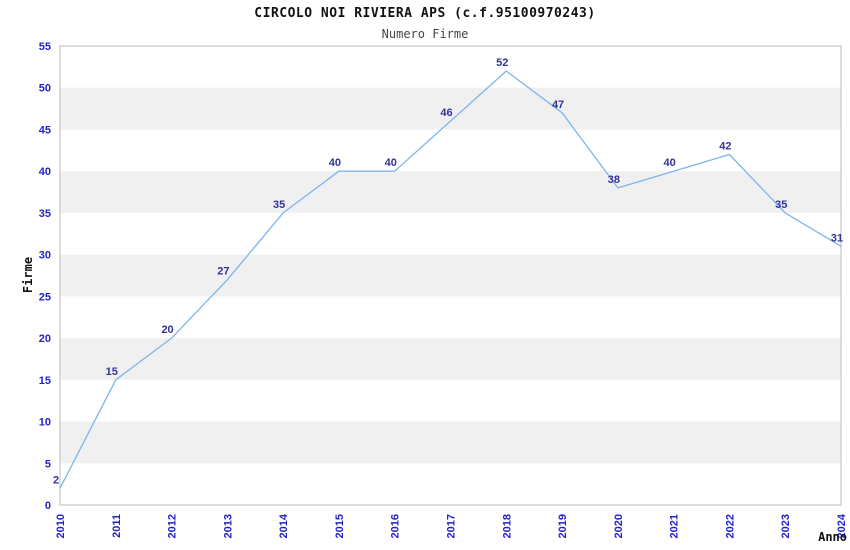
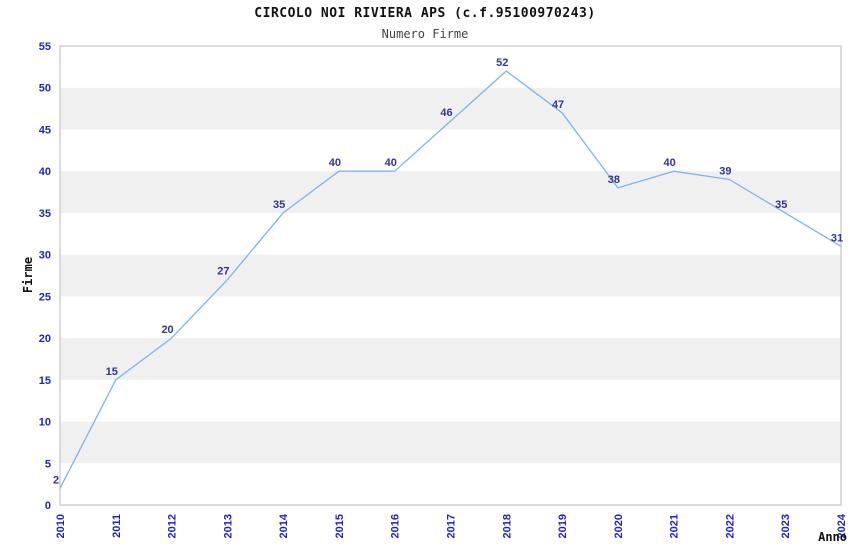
2022: 42 -> 39
